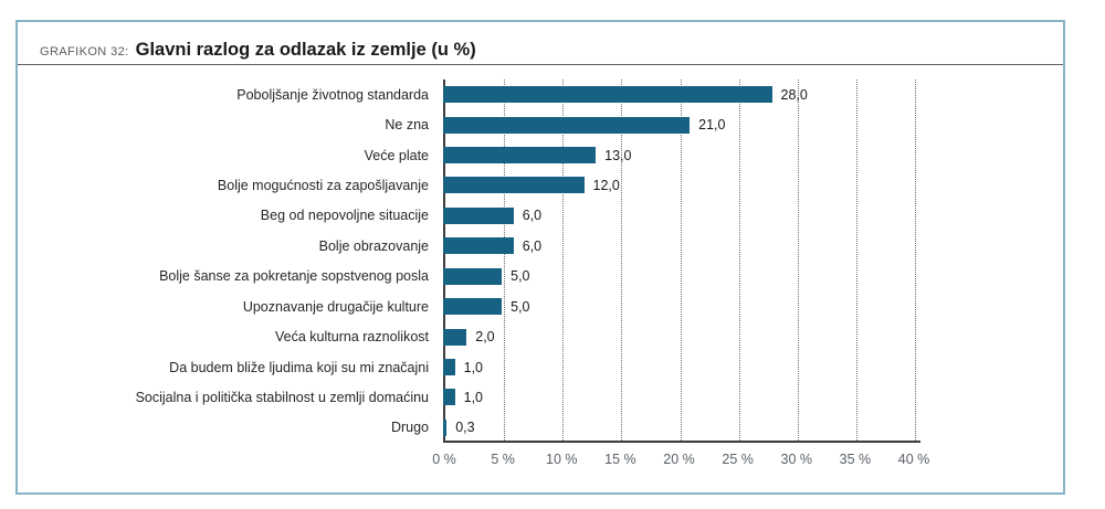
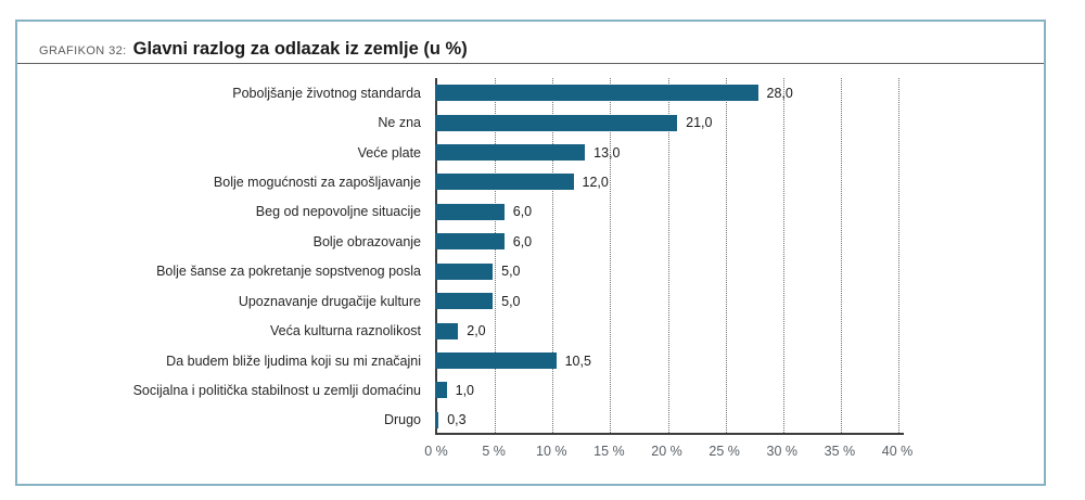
Da budem bliže ljudima koji su mi značajni: 1,0 -> 10,5
